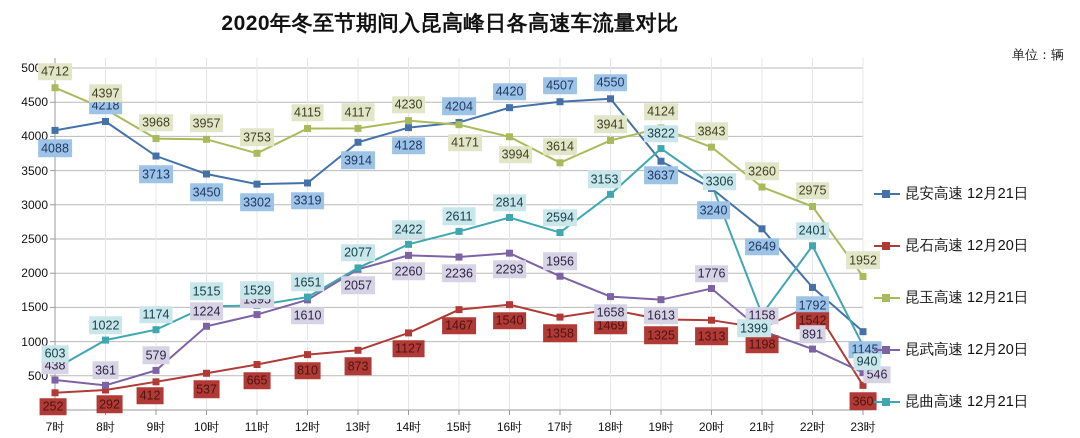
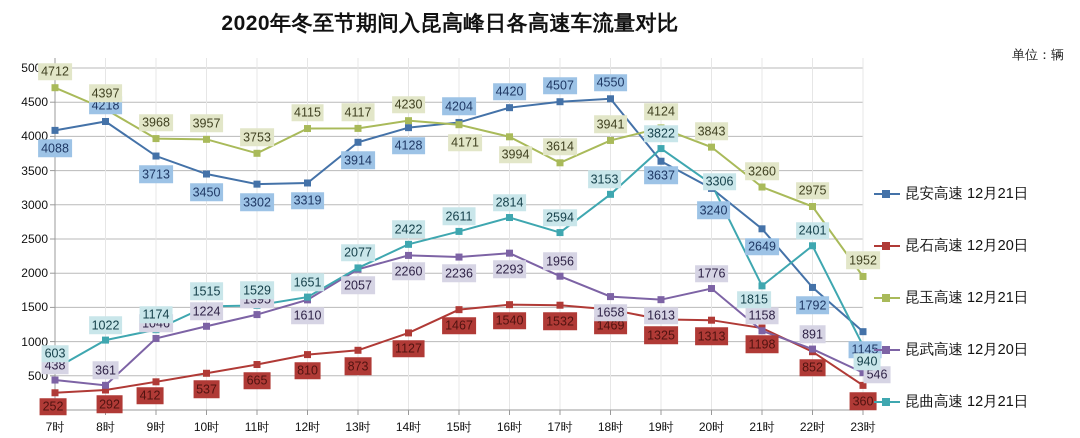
昆武高速 12月20日/9时: 579 -> 1046
昆石高速 12月20日/17时: 1358 -> 1532
昆曲高速 12月21日/21时: 1399 -> 1815
昆石高速 12月20日/22时: 1542 -> 852
